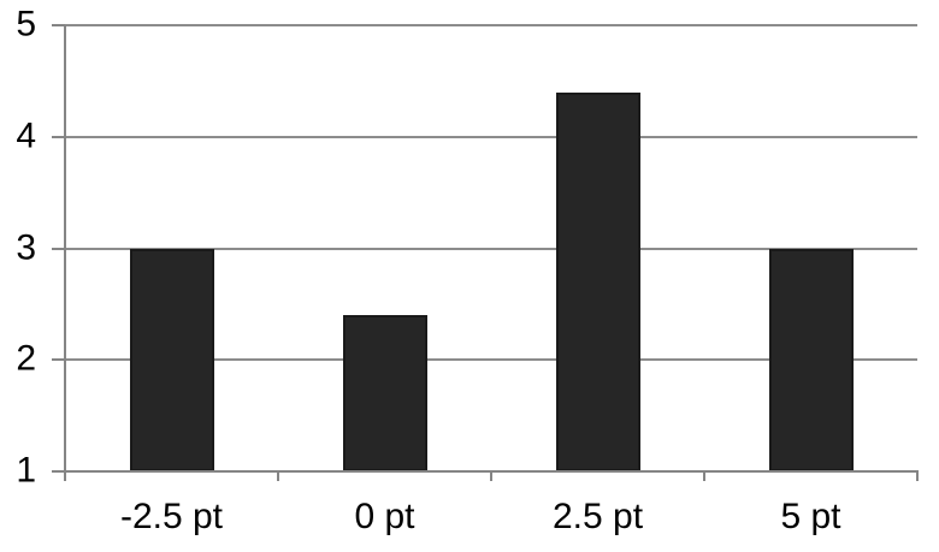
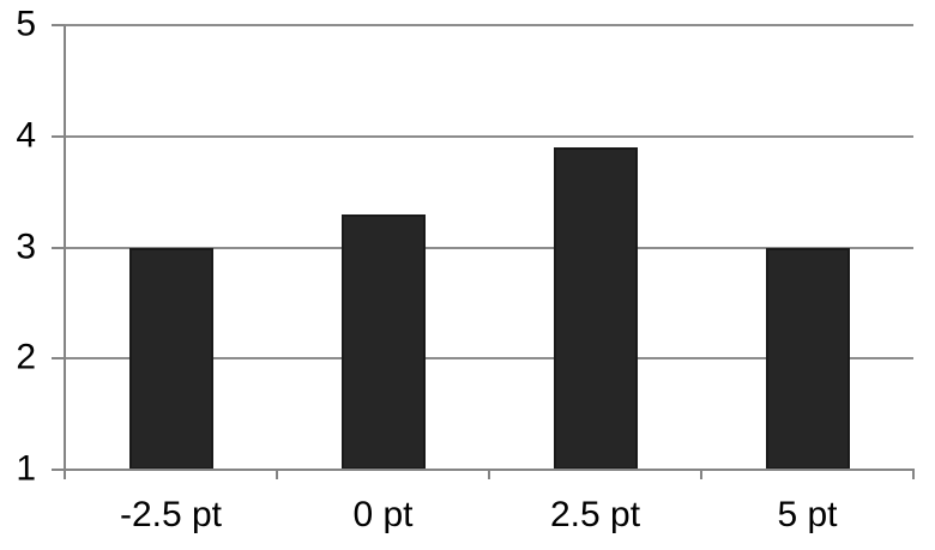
0 pt: 2.4 -> 3.3
2.5 pt: 4.4 -> 3.9
